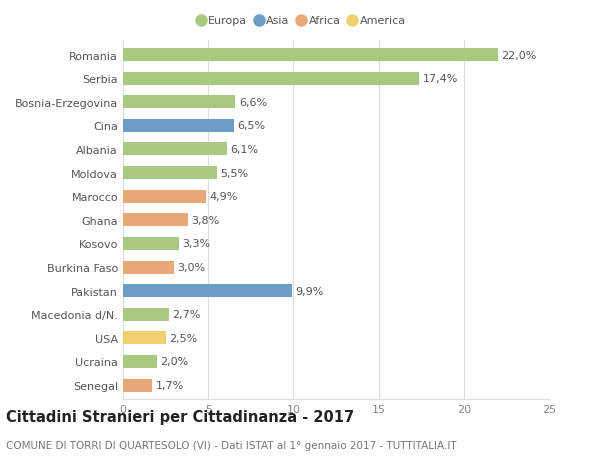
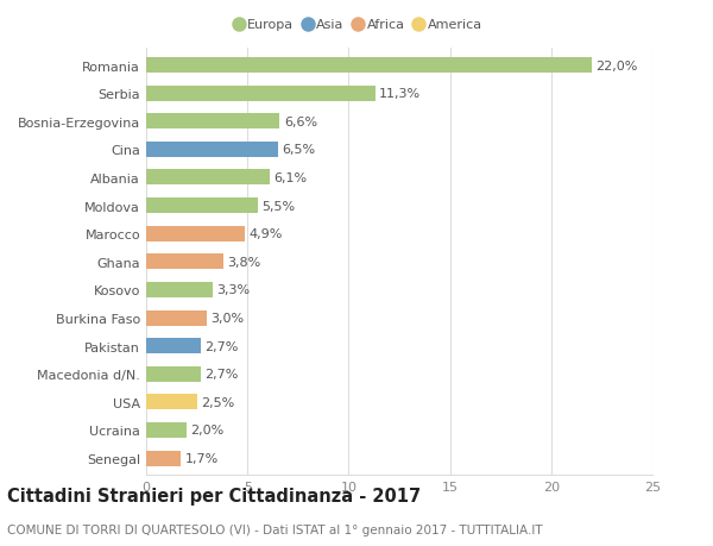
Serbia: 17,4% -> 11,3%
Pakistan: 9,9% -> 2,7%
